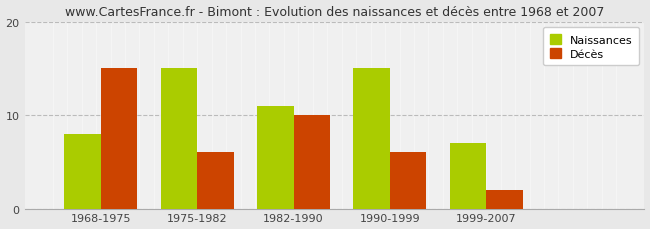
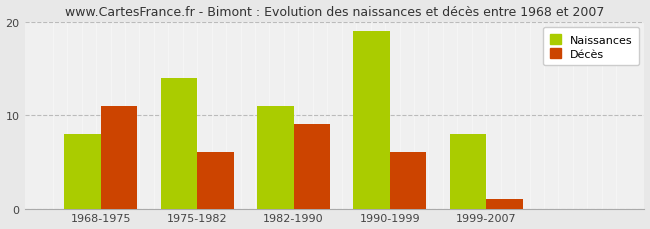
Décès/1968-1975: 15 -> 11
Naissances/1975-1982: 15 -> 14
Décès/1982-1990: 10 -> 9
Naissances/1990-1999: 15 -> 19
Naissances/1999-2007: 7 -> 8
Décès/1999-2007: 2 -> 1
